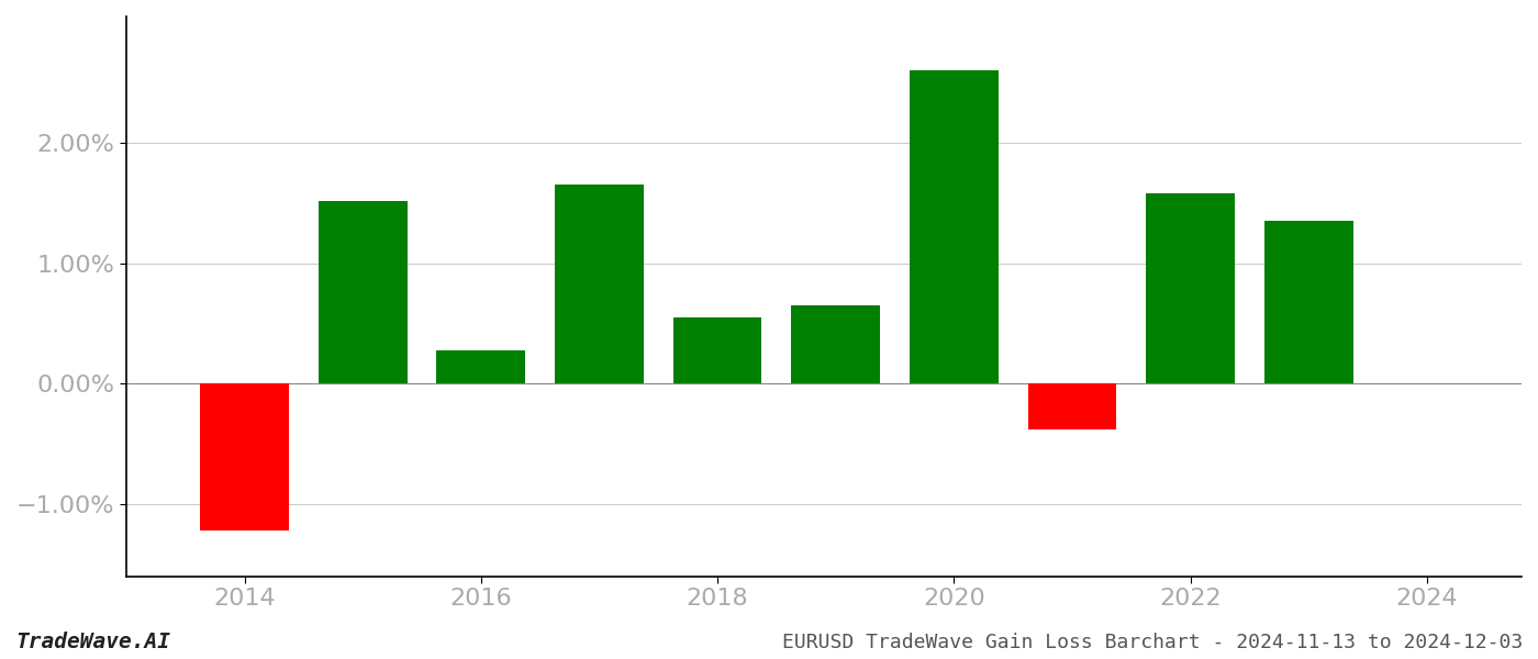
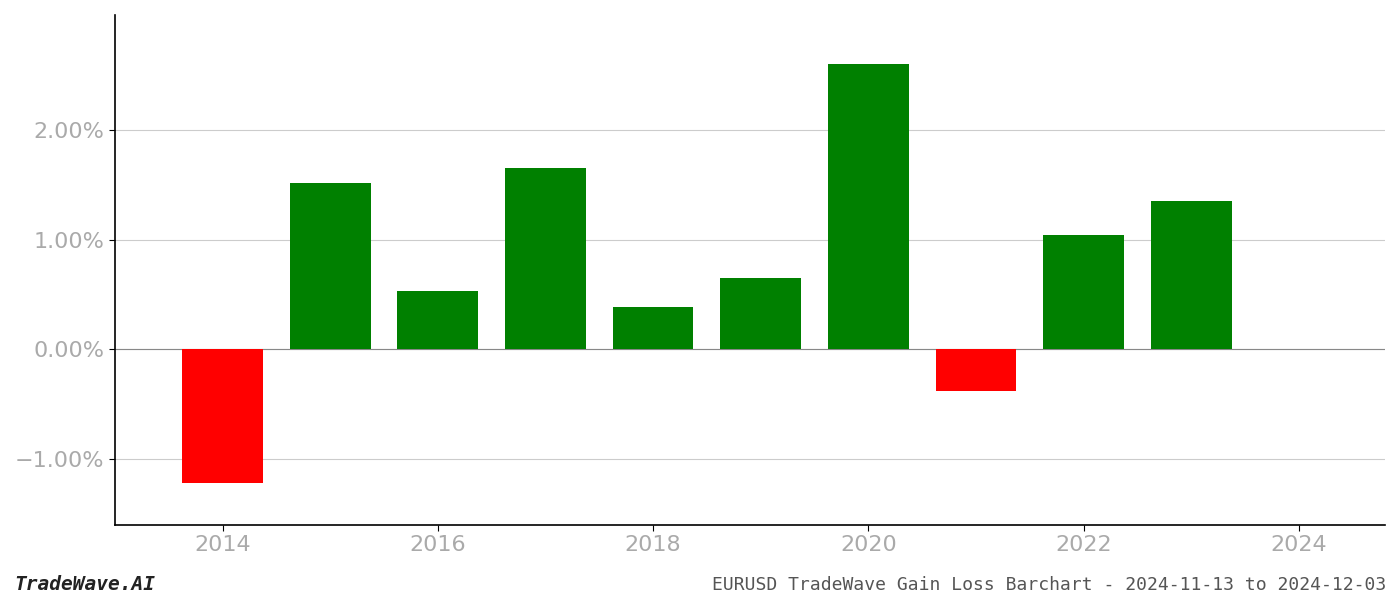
2016: 0.28% -> 0.53%
2018: 0.55% -> 0.39%
2022: 1.58% -> 1.04%
